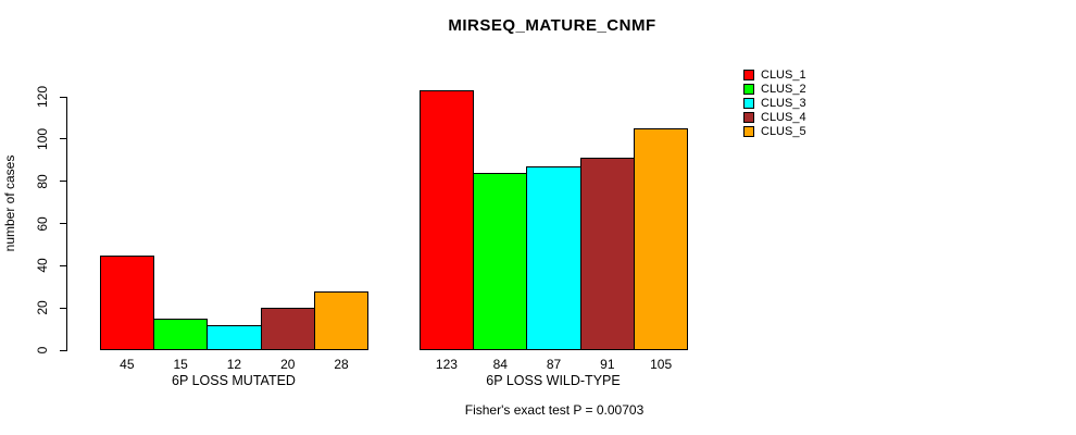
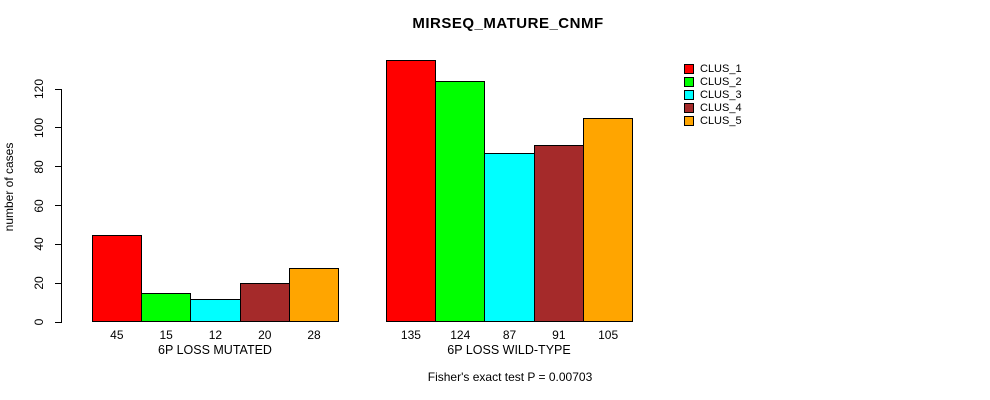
CLUS_1/6P LOSS WILD-TYPE: 123 -> 135
CLUS_2/6P LOSS WILD-TYPE: 84 -> 124
